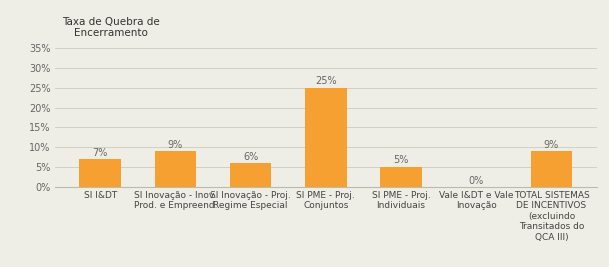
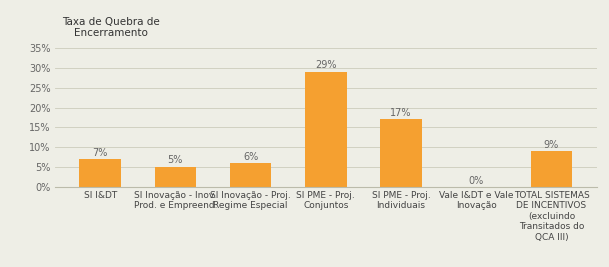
SI Inovação - Inov. Prod. e Empreend.: 9% -> 5%
SI PME - Proj. Conjuntos: 25% -> 29%
SI PME - Proj. Individuais: 5% -> 17%
